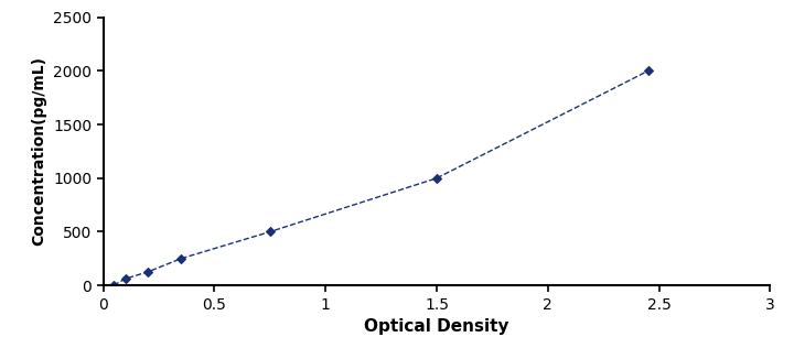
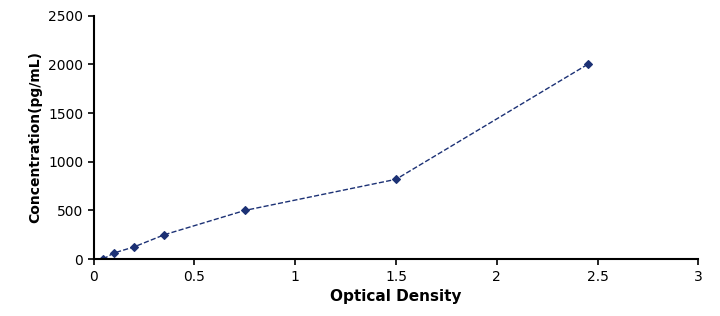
1.5: 1000 -> 820
